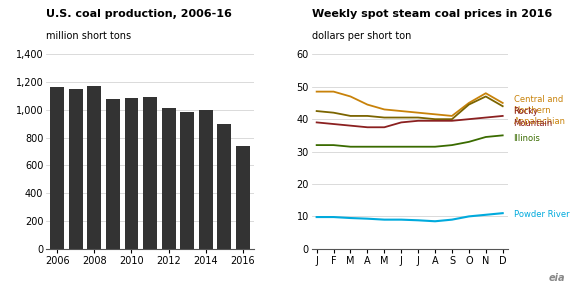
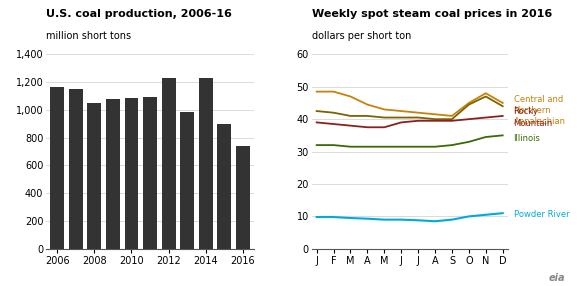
2008: 1,170 -> 1,050
2012: 1,020 -> 1,230
2014: 1,000 -> 1,230
